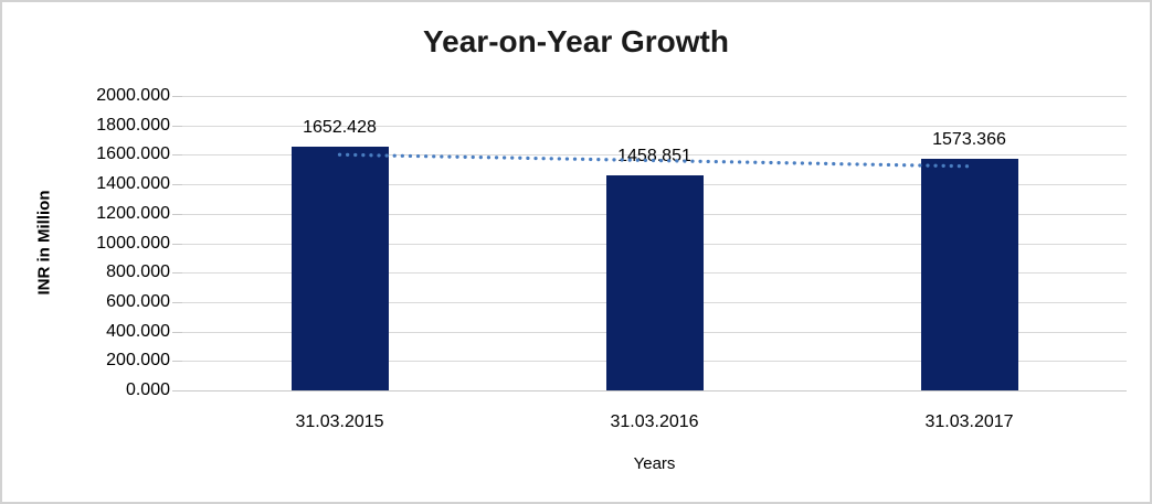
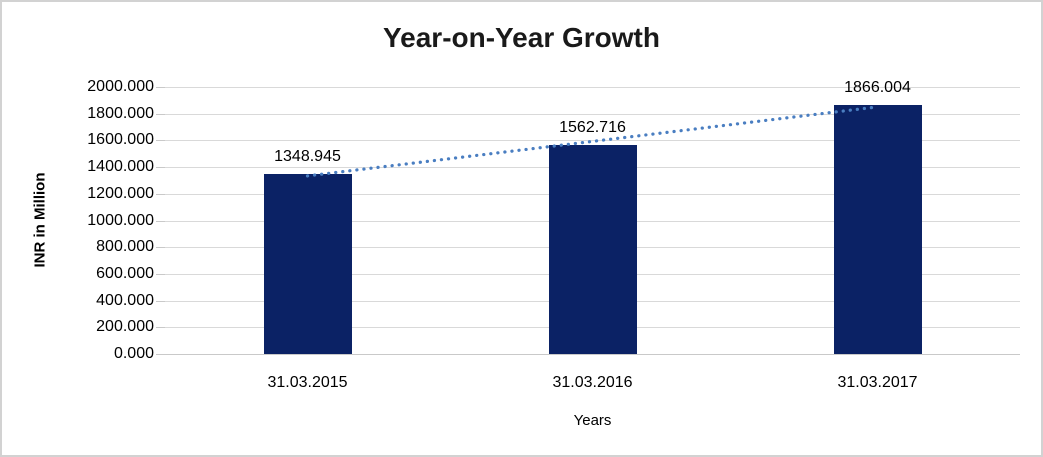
31.03.2015: 1652.428 -> 1348.945
31.03.2016: 1458.851 -> 1562.716
31.03.2017: 1573.366 -> 1866.004
